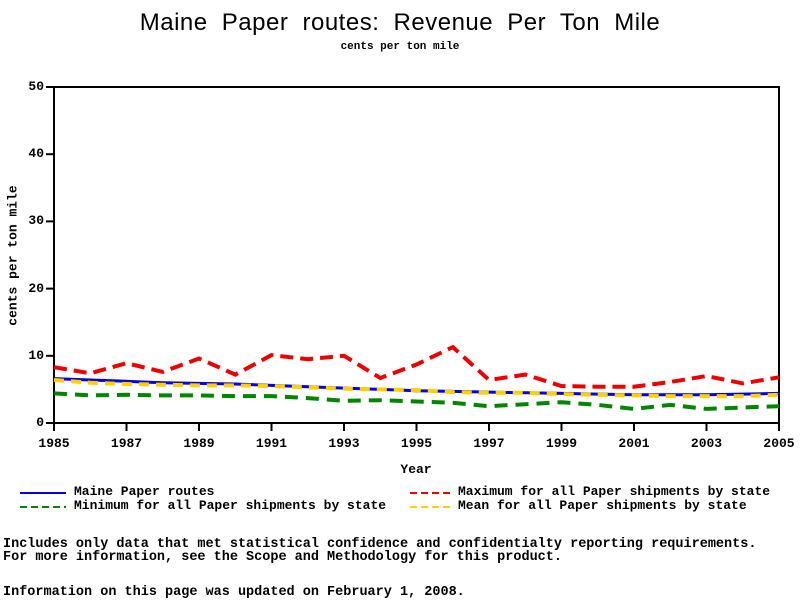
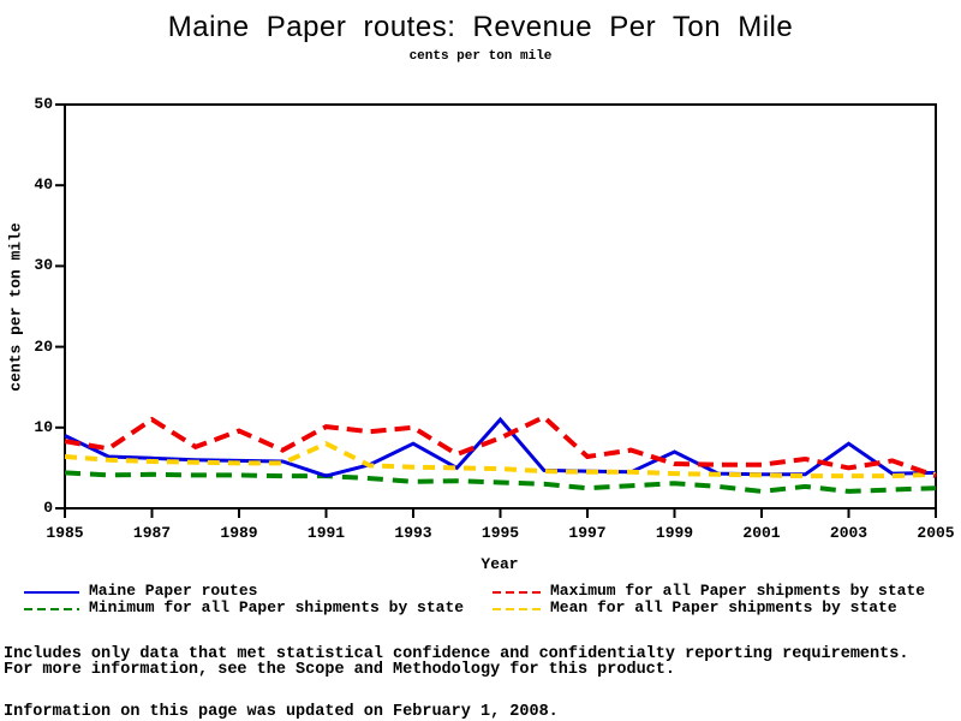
Maine Paper routes/1985: 7 -> 9
Maximum for all Paper shipments by state/1987: 9 -> 11
Maine Paper routes/1991: 6 -> 4
Mean for all Paper shipments by state/1991: 6 -> 8
Maine Paper routes/1993: 5 -> 8
Maine Paper routes/1995: 5 -> 11
Maine Paper routes/1999: 4 -> 7
Maine Paper routes/2003: 4 -> 8
Maximum for all Paper shipments by state/2003: 7 -> 5
Maximum for all Paper shipments by state/2005: 7 -> 4
